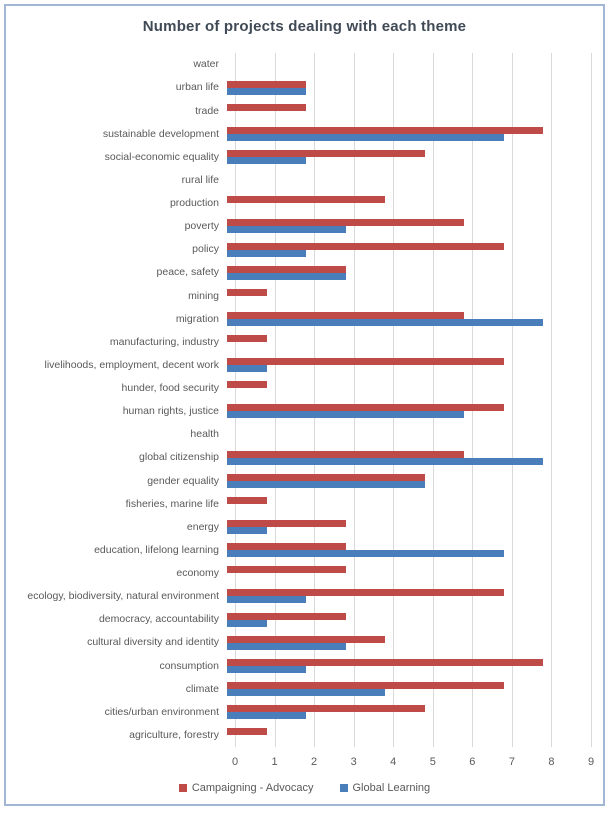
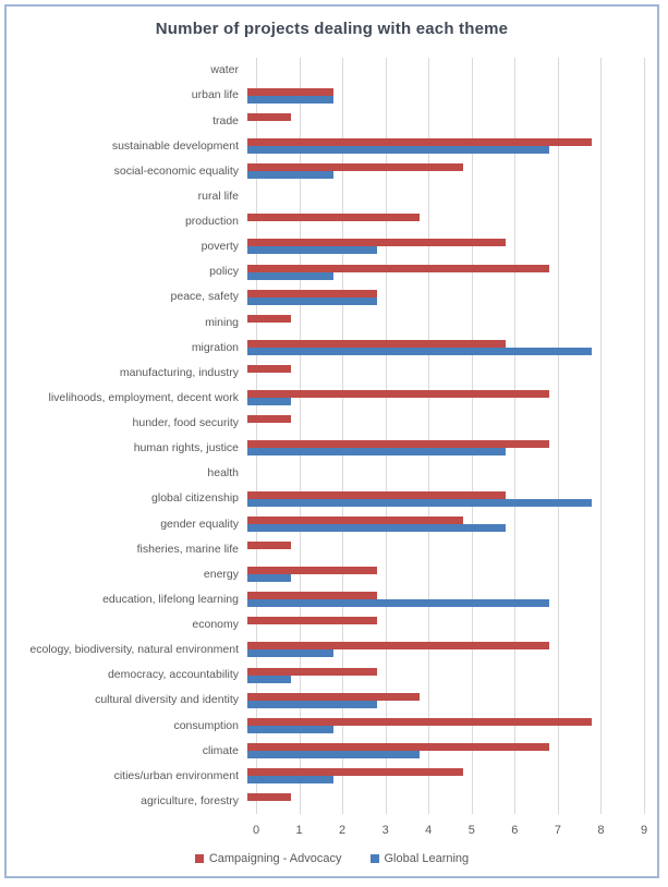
Campaigning - Advocacy/trade: 2 -> 1
Global Learning/gender equality: 5 -> 6
